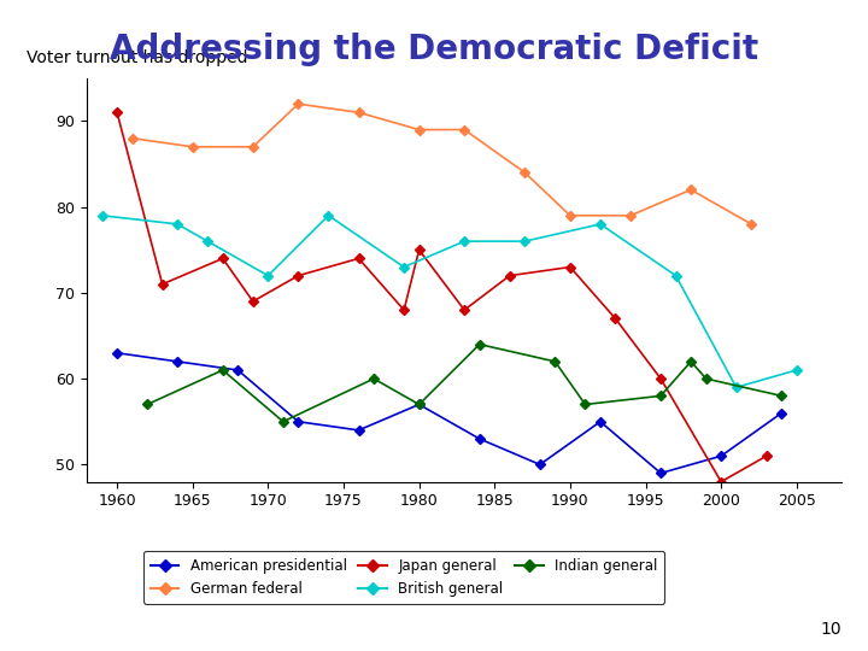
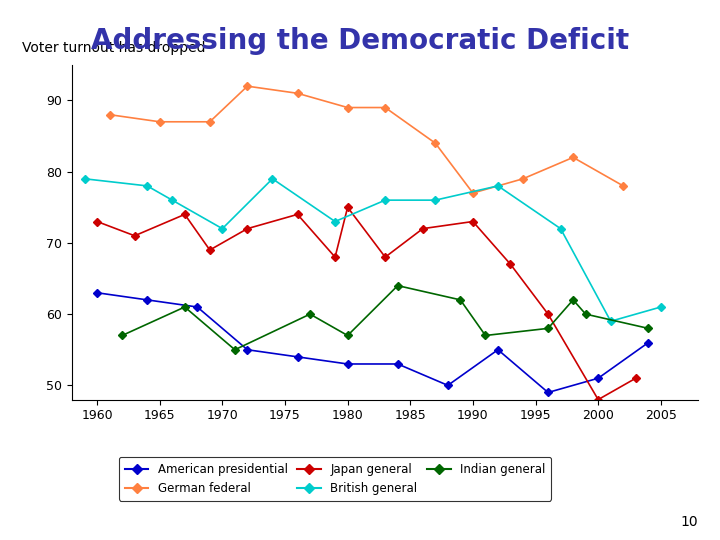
Japan general/1960: 91 -> 73
American presidential/1980: 57 -> 53
German federal/1990: 79 -> 77
